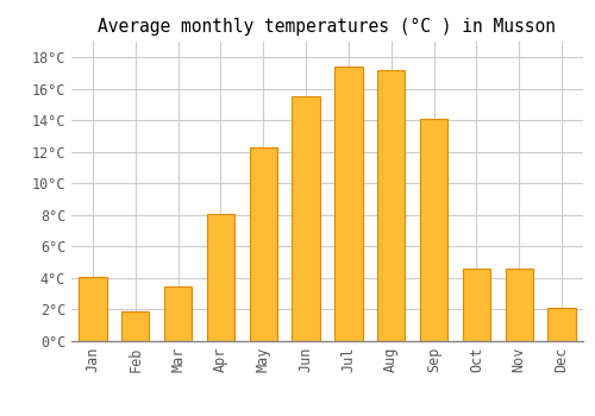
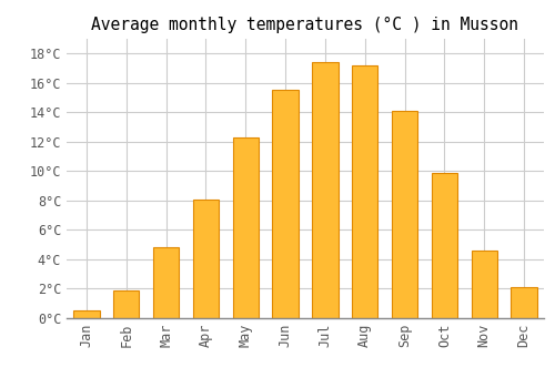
Jan: 4.1°C -> 0.5°C
Mar: 3.5°C -> 4.8°C
Oct: 4.6°C -> 9.9°C
